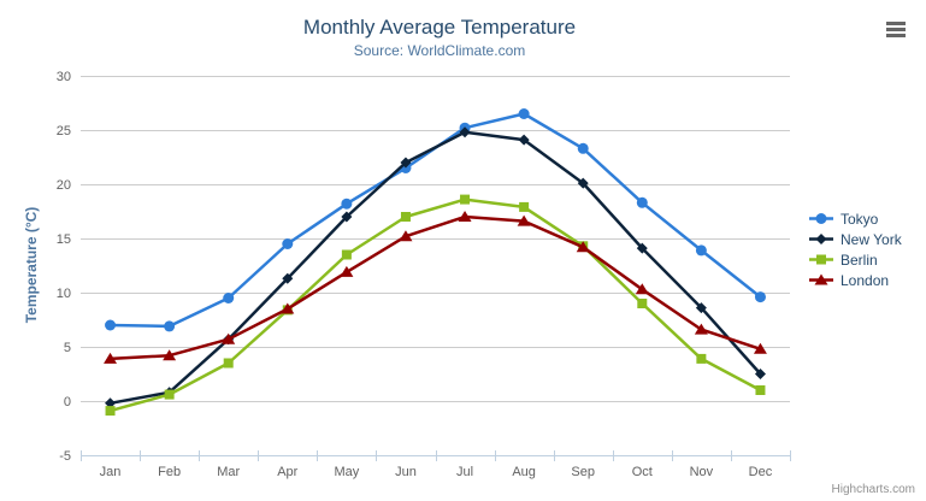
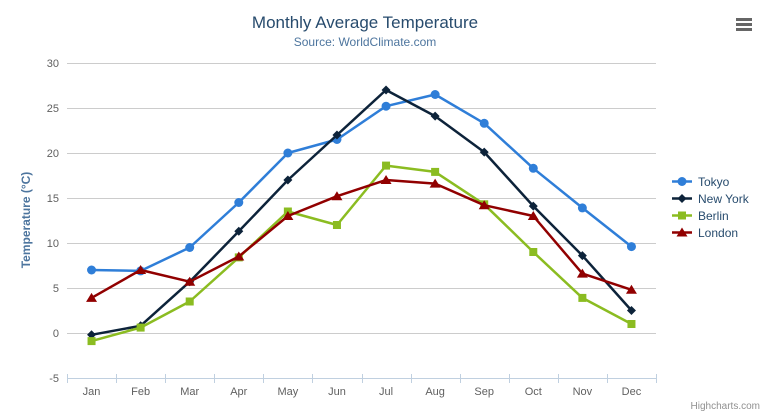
London/Feb: 4 -> 7
Tokyo/May: 18 -> 20
London/May: 12 -> 13
Berlin/Jun: 17 -> 12
New York/Jul: 25 -> 27
London/Oct: 10 -> 13
